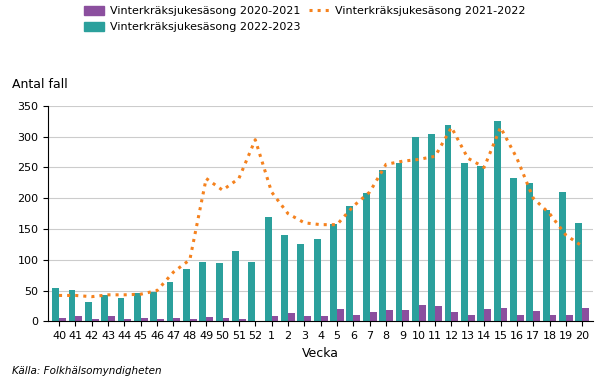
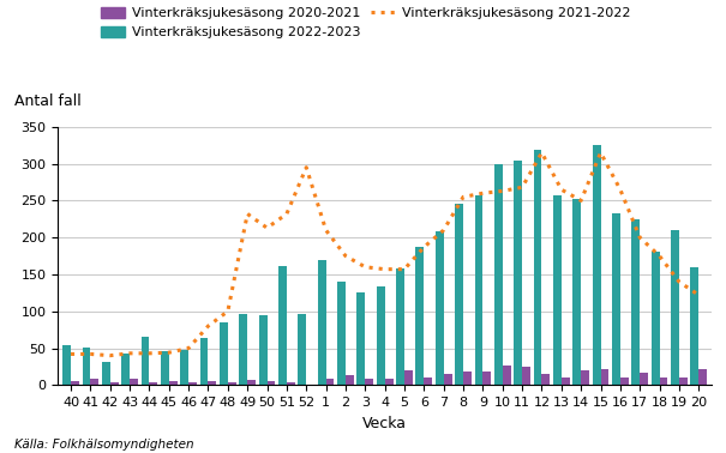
Vinterkräksjukesäsong 2022-2023/44: 38 -> 66
Vinterkräksjukesäsong 2022-2023/51: 115 -> 162
